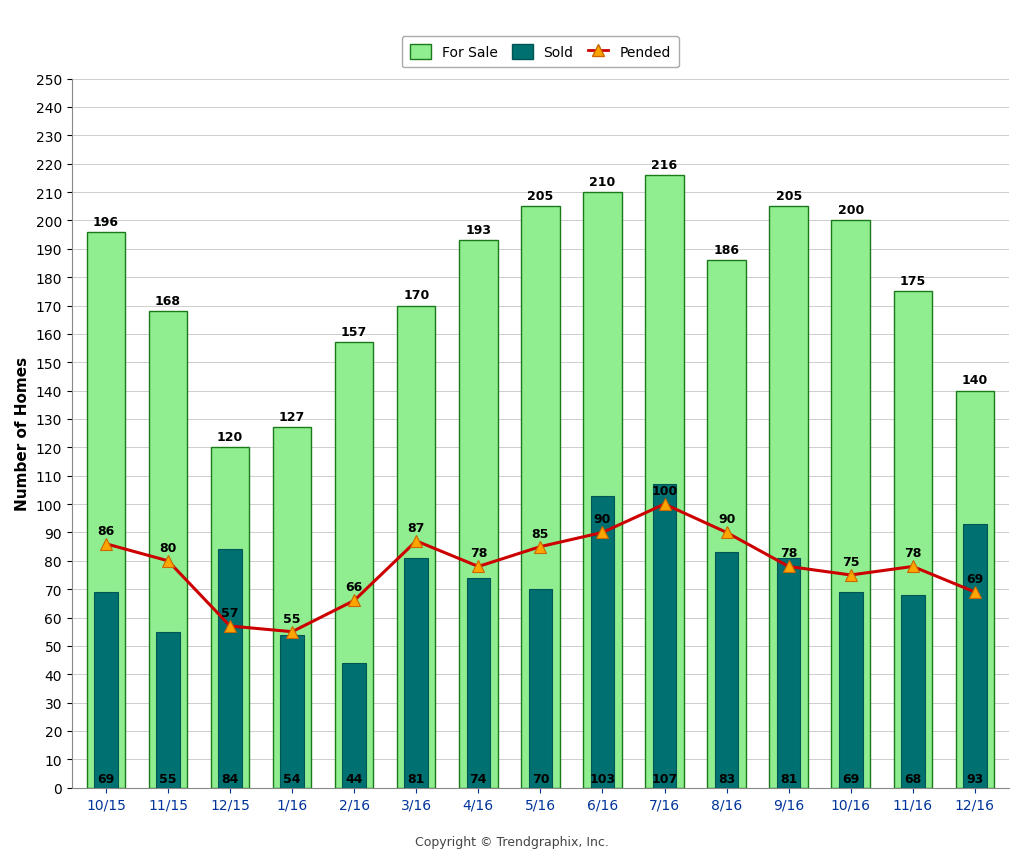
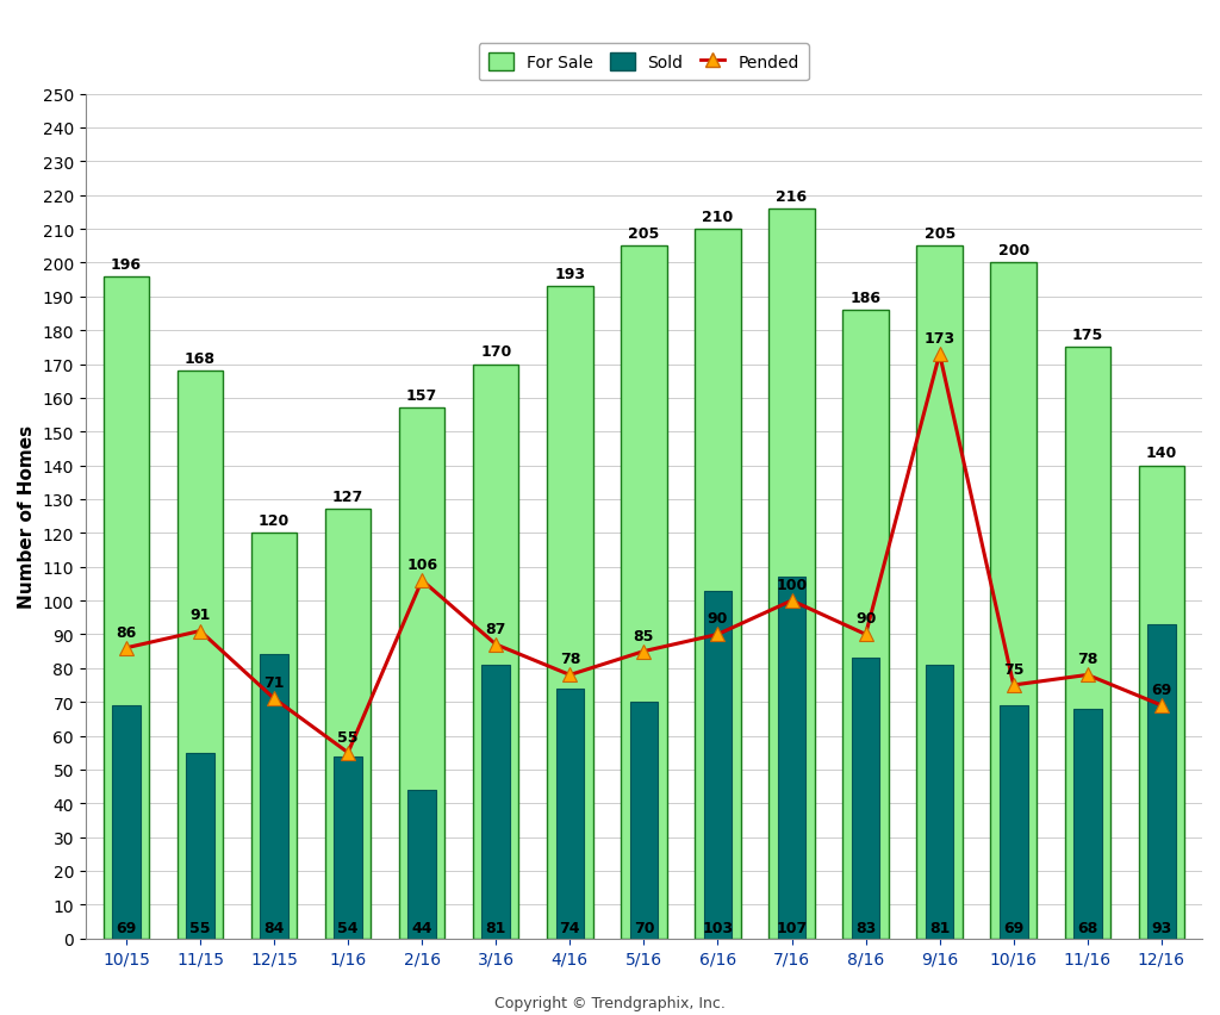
Pended/11/15: 80 -> 91
Pended/12/15: 57 -> 71
Pended/2/16: 66 -> 106
Pended/9/16: 78 -> 173
